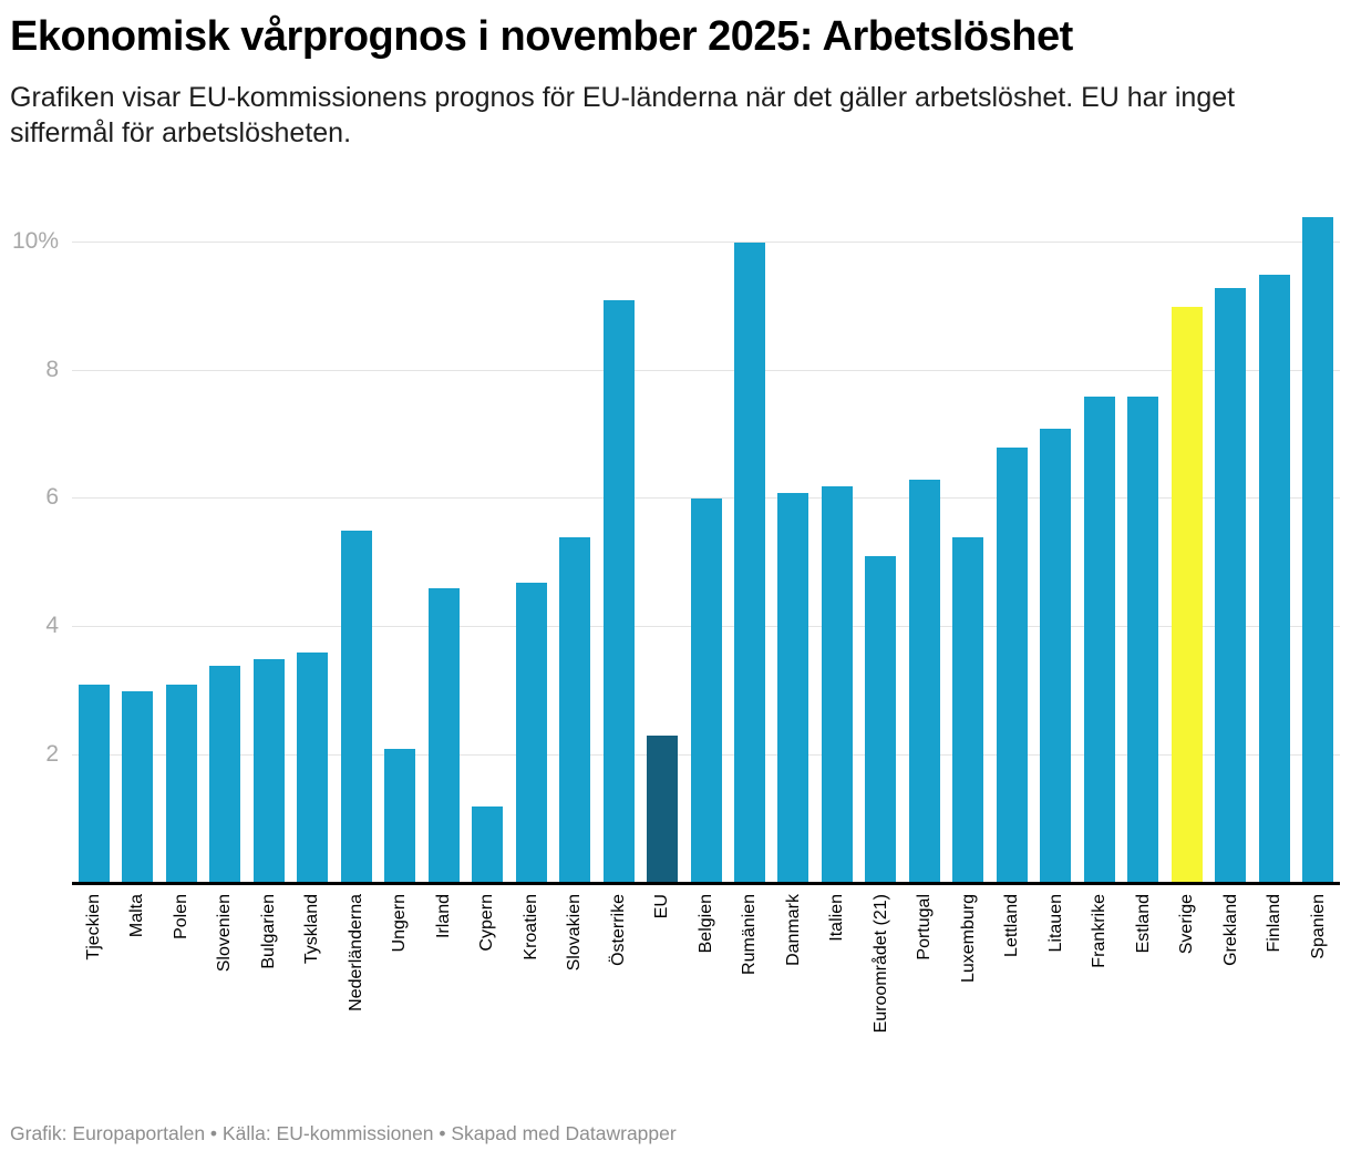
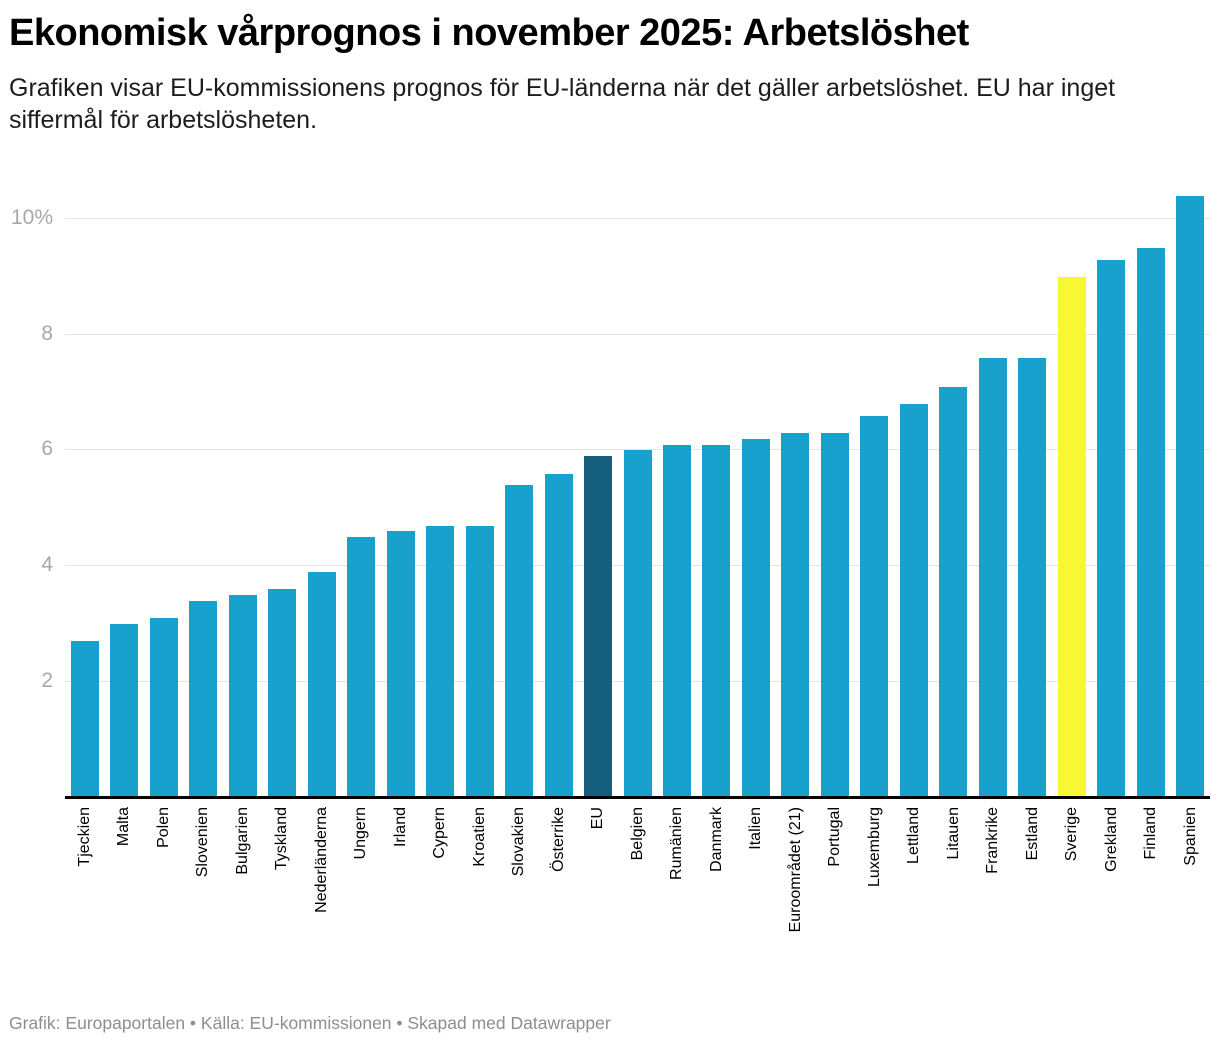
Tjeckien: 3.1% -> 2.7%
Nederländerna: 5.5% -> 3.9%
Ungern: 2.1% -> 4.5%
Cypern: 1.2% -> 4.7%
Österrike: 9.1% -> 5.6%
EU: 2.3% -> 5.9%
Rumänien: 10.0% -> 6.1%
Euroområdet (21): 5.1% -> 6.3%
Luxemburg: 5.4% -> 6.6%
